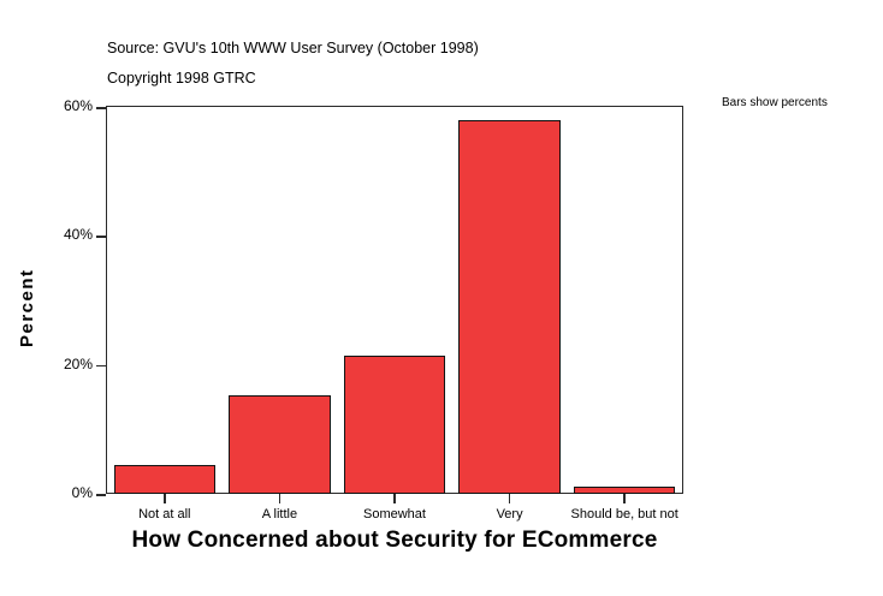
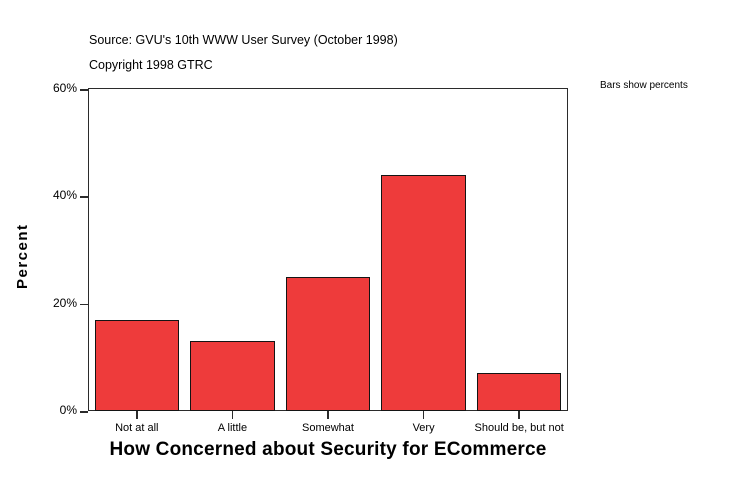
Not at all: 4% -> 17%
A little: 15% -> 13%
Somewhat: 21% -> 25%
Very: 58% -> 44%
Should be, but not: 1% -> 7%
